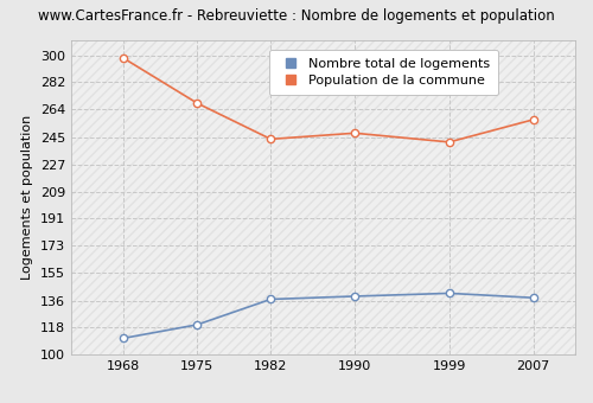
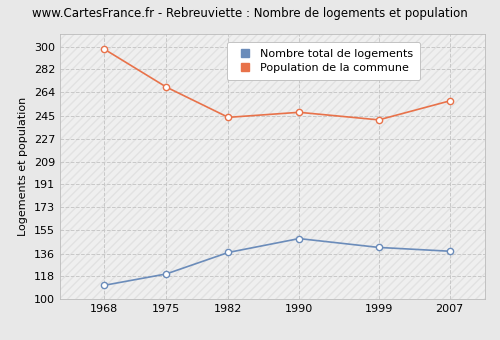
Nombre total de logements/1990: 139 -> 148
